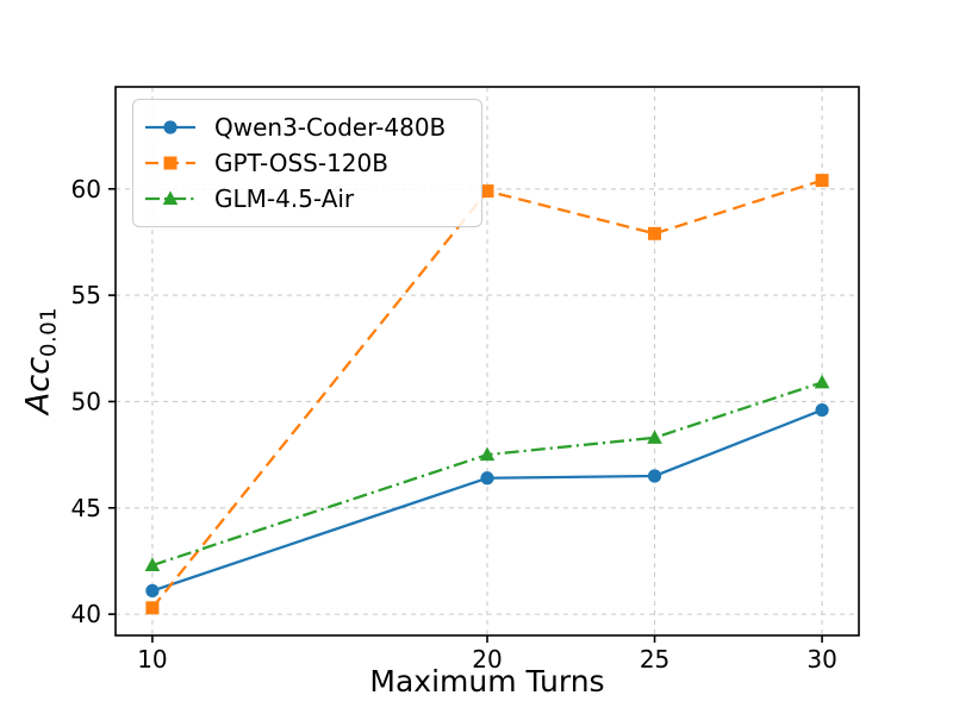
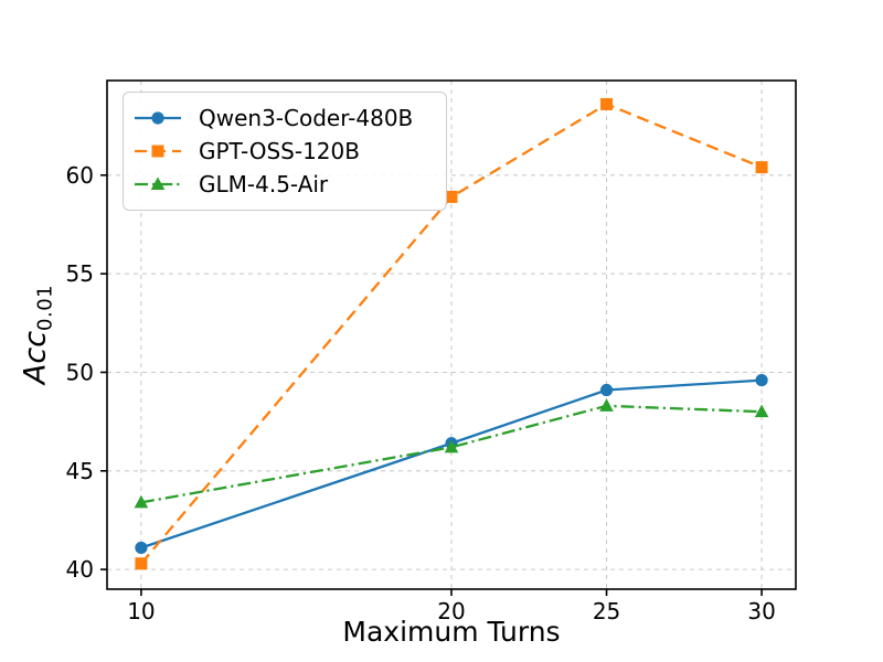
GLM-4.5-Air/10: 42.3 -> 43.4
GPT-OSS-120B/20: 59.9 -> 58.9
GLM-4.5-Air/20: 47.5 -> 46.2
Qwen3-Coder-480B/25: 46.5 -> 49.1
GPT-OSS-120B/25: 57.9 -> 63.6
GLM-4.5-Air/30: 50.9 -> 48.0
